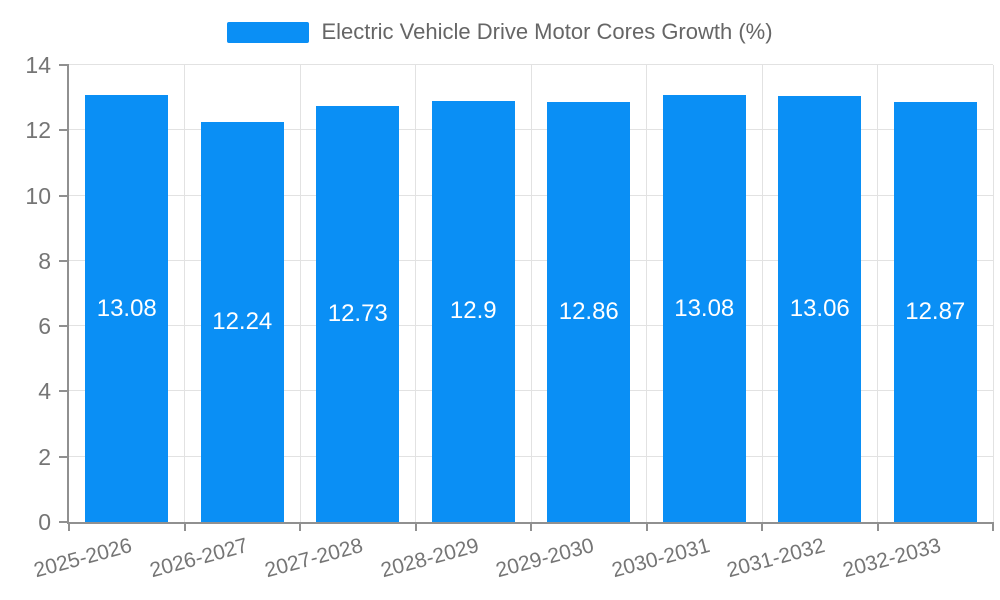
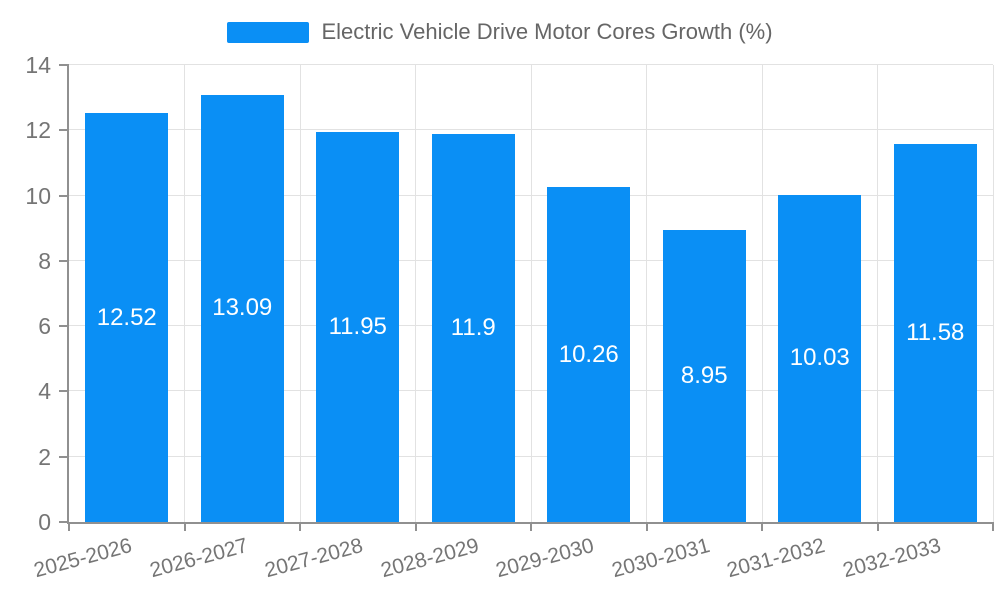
2025-2026: 13.08 -> 12.52
2026-2027: 12.24 -> 13.09
2027-2028: 12.73 -> 11.95
2028-2029: 12.9 -> 11.9
2029-2030: 12.86 -> 10.26
2030-2031: 13.08 -> 8.95
2031-2032: 13.06 -> 10.03
2032-2033: 12.87 -> 11.58
